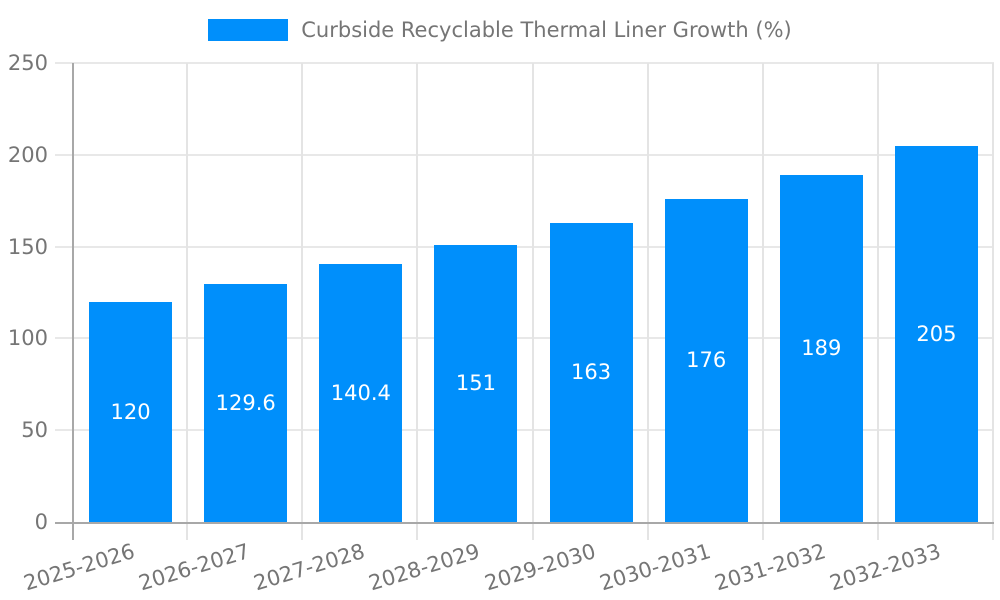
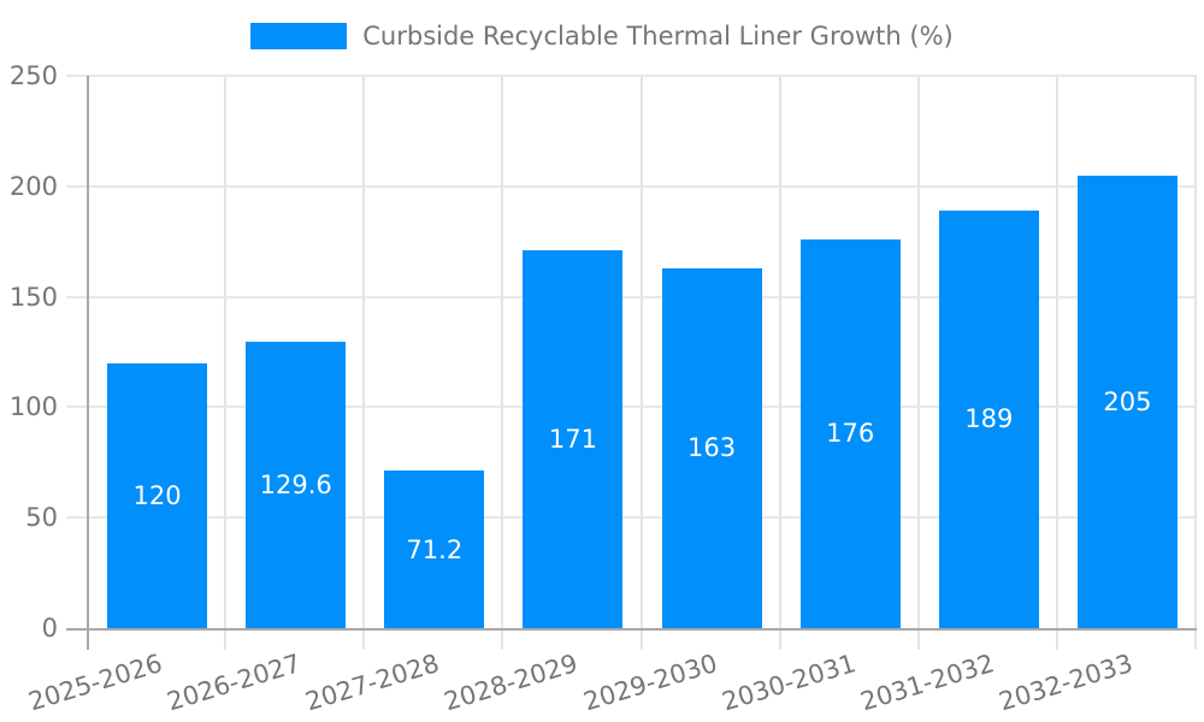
2027-2028: 140.4 -> 71.2
2028-2029: 151 -> 171
